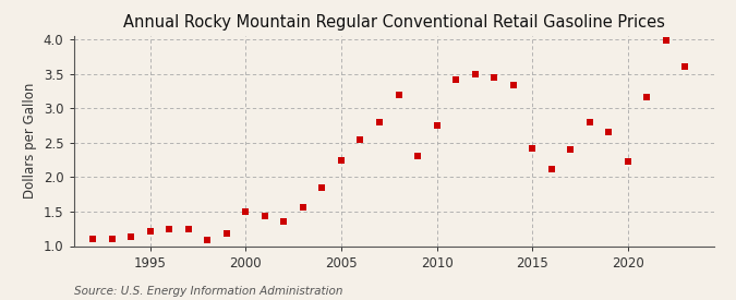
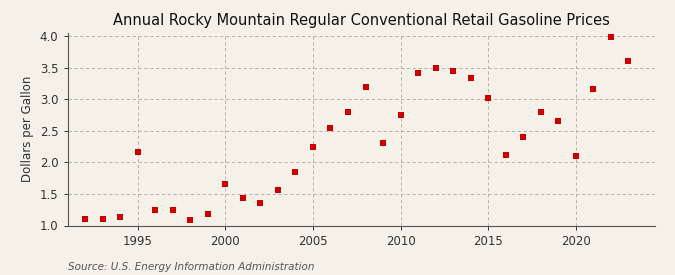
1995: 1.22 -> 2.16
2000: 1.50 -> 1.66
2015: 2.42 -> 3.02
2020: 2.22 -> 2.10
